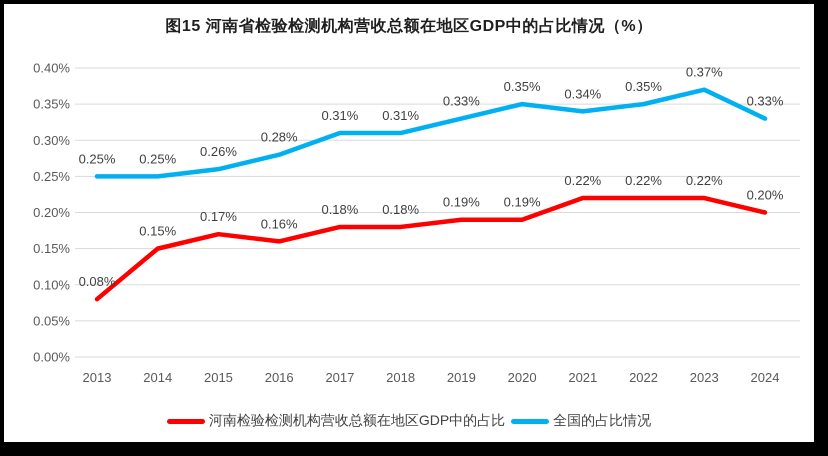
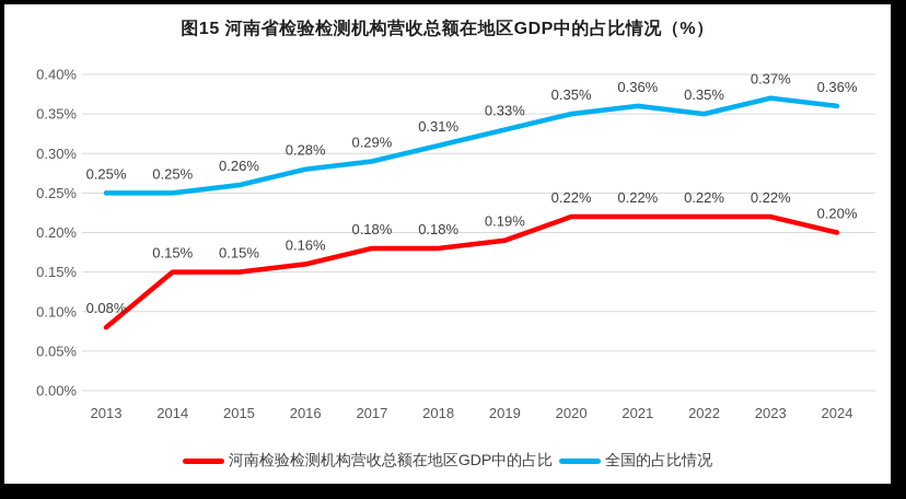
河南检验检测机构营收总额在地区GDP中的占比/2015: 0.17% -> 0.15%
全国的占比情况/2017: 0.31% -> 0.29%
河南检验检测机构营收总额在地区GDP中的占比/2020: 0.19% -> 0.22%
全国的占比情况/2021: 0.34% -> 0.36%
全国的占比情况/2024: 0.33% -> 0.36%
